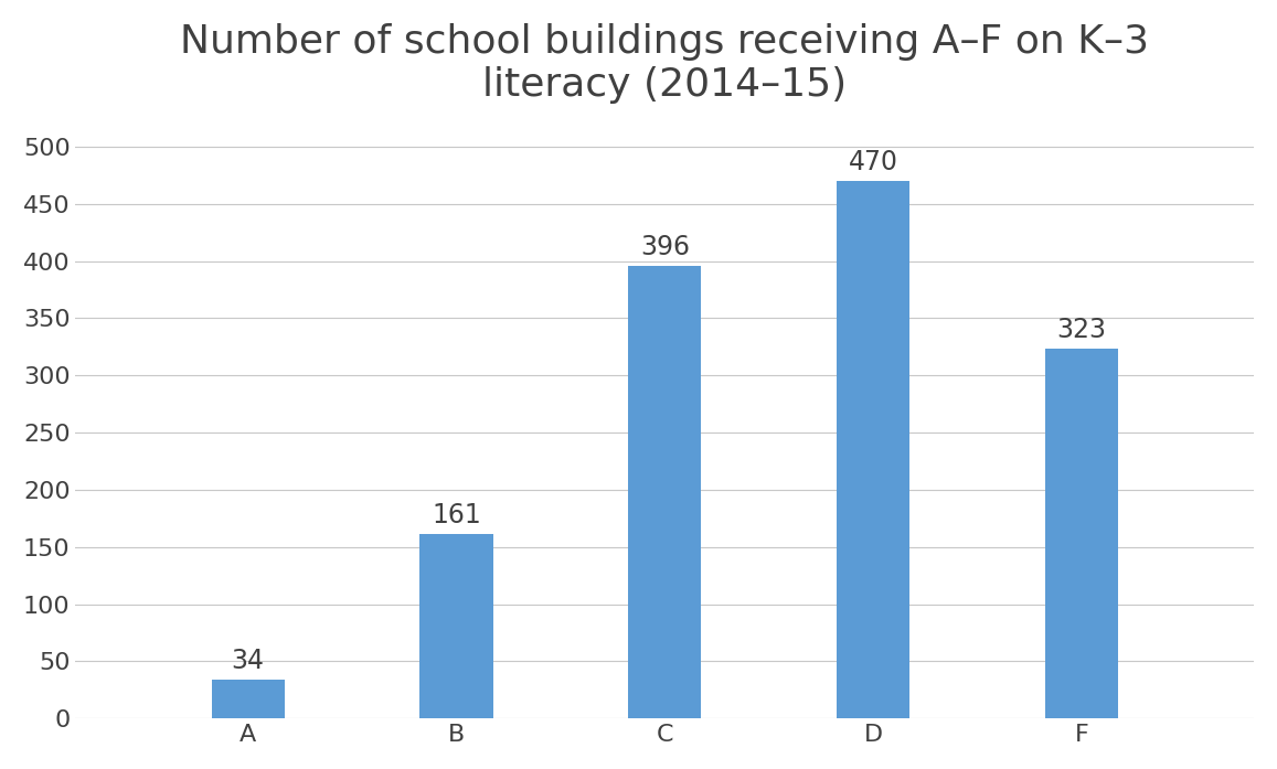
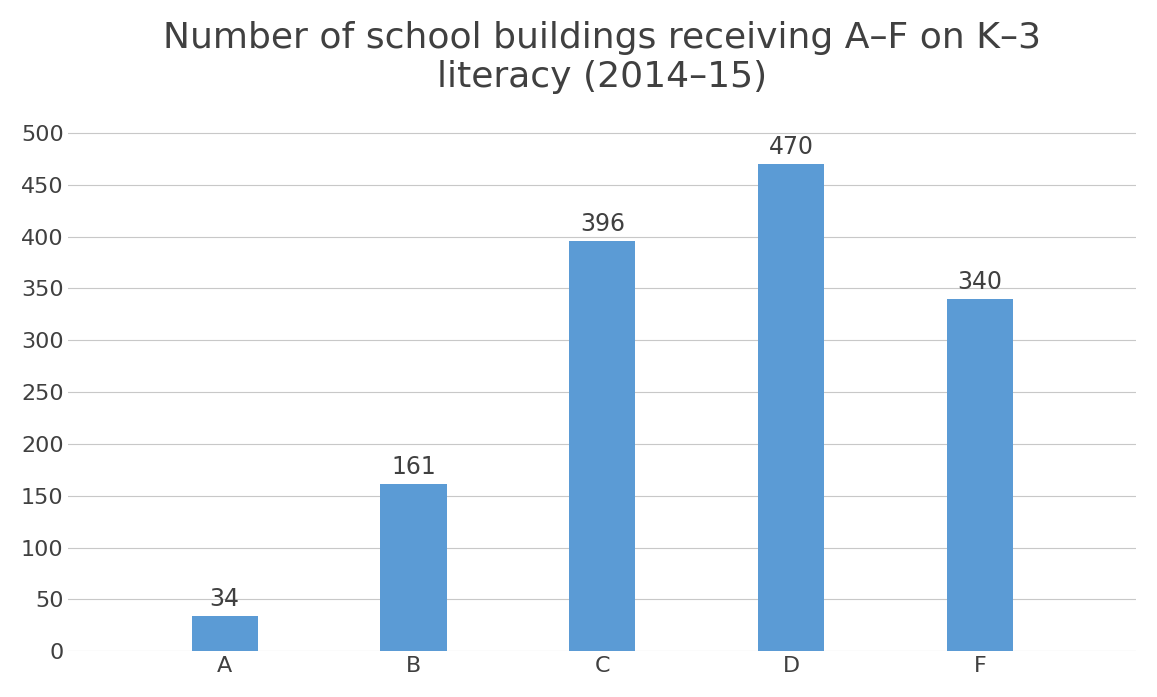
F: 323 -> 340
